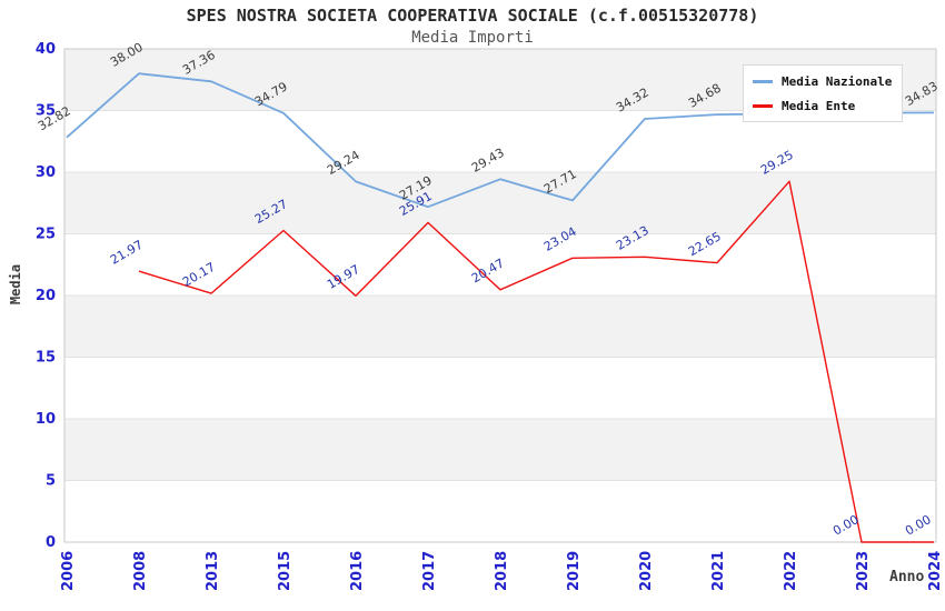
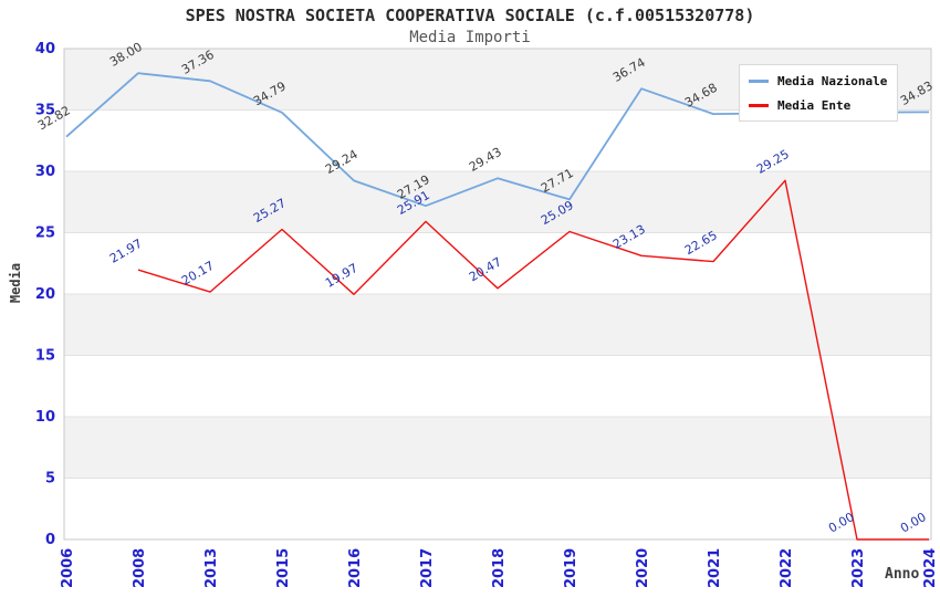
Media Ente/2019: 23.04 -> 25.09
Media Nazionale/2020: 34.32 -> 36.74
